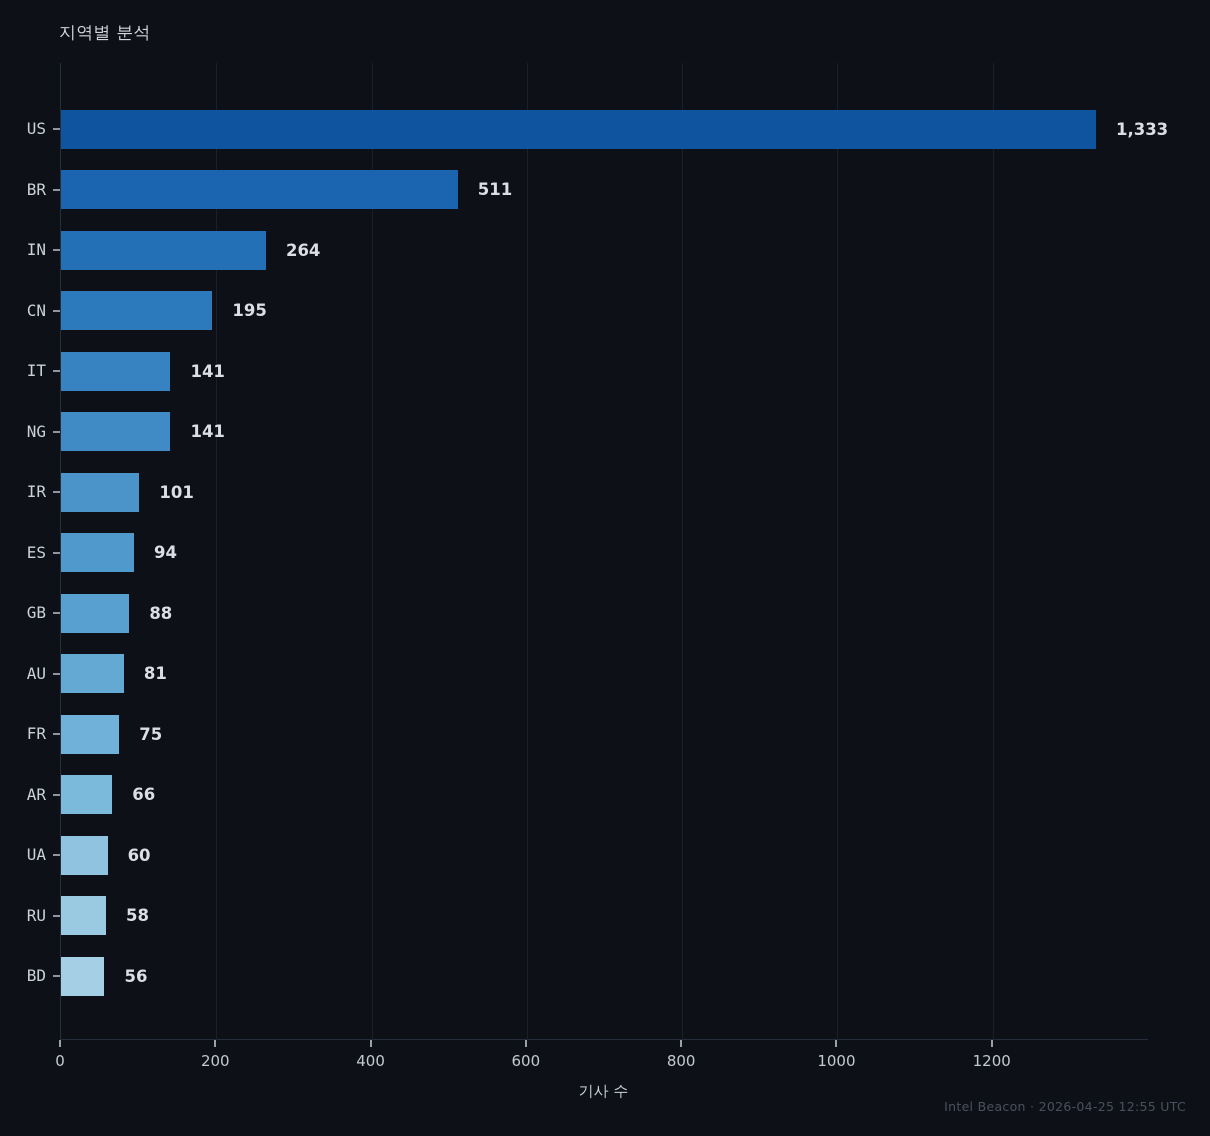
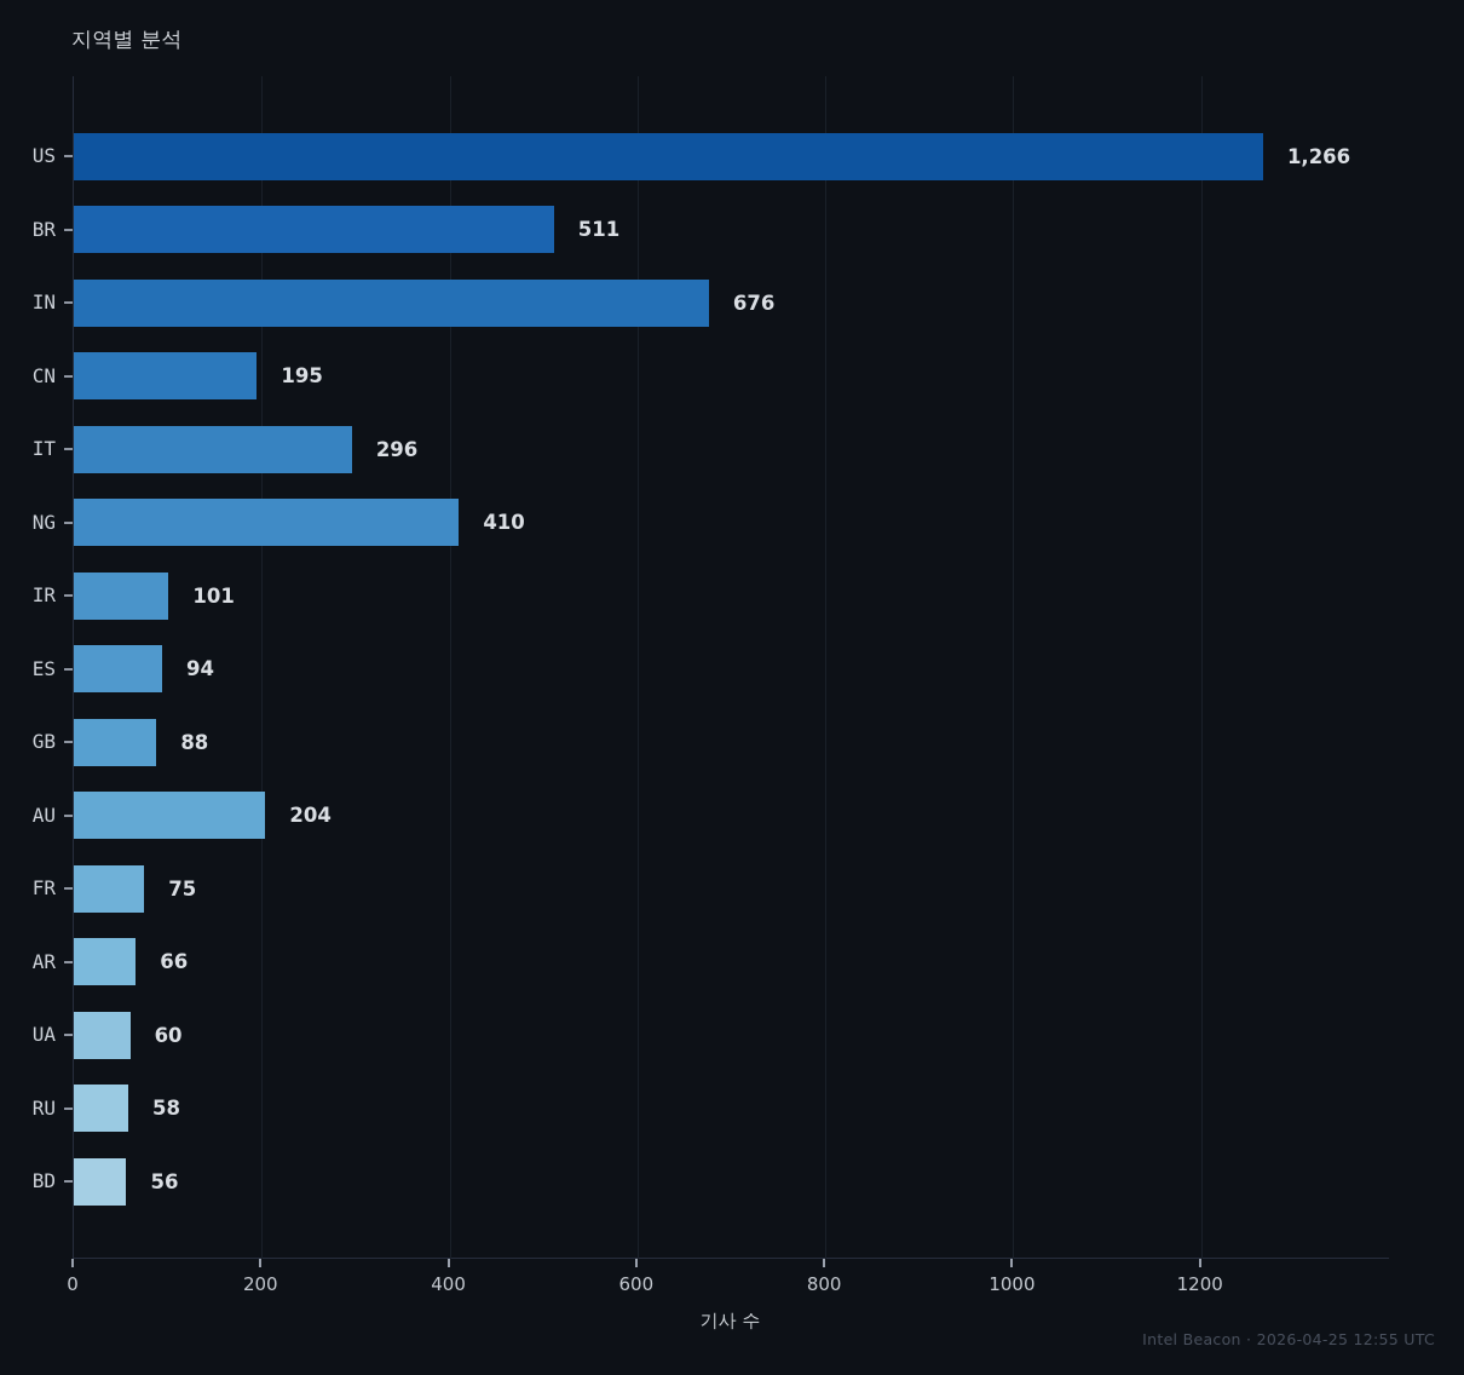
US: 1,333 -> 1,266
IN: 264 -> 676
IT: 141 -> 296
NG: 141 -> 410
AU: 81 -> 204
